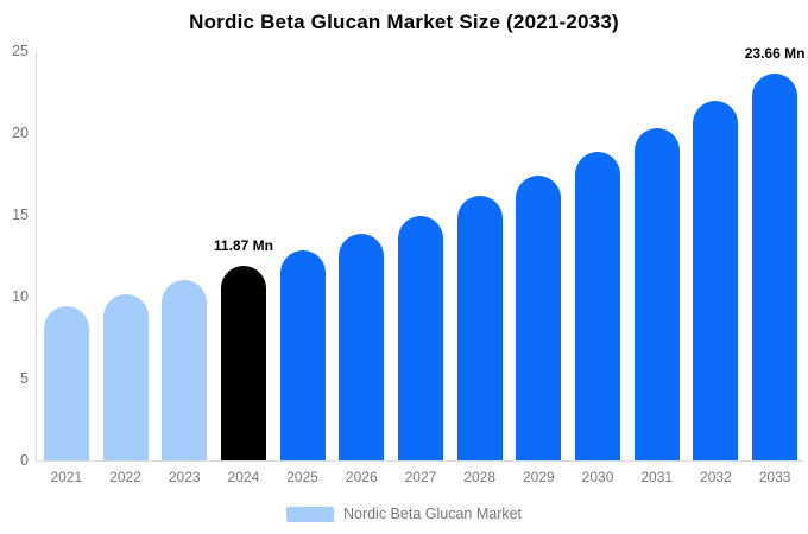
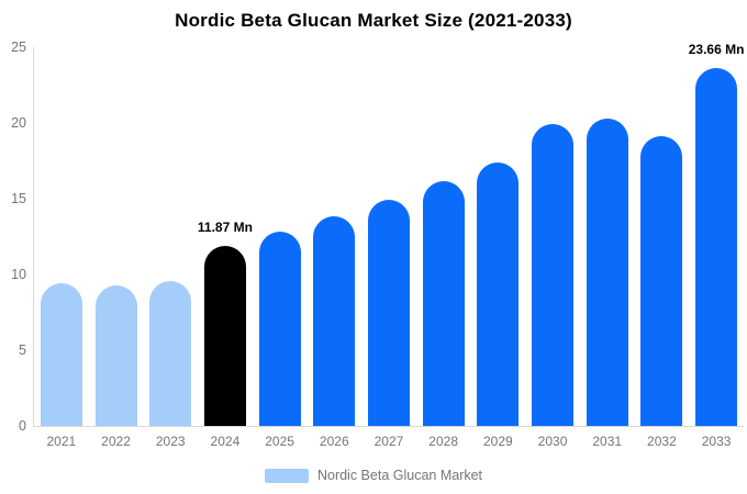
2022: 10.2 -> 9.3
2023: 11.0 -> 9.6
2030: 18.8 -> 19.9
2032: 21.9 -> 19.1
